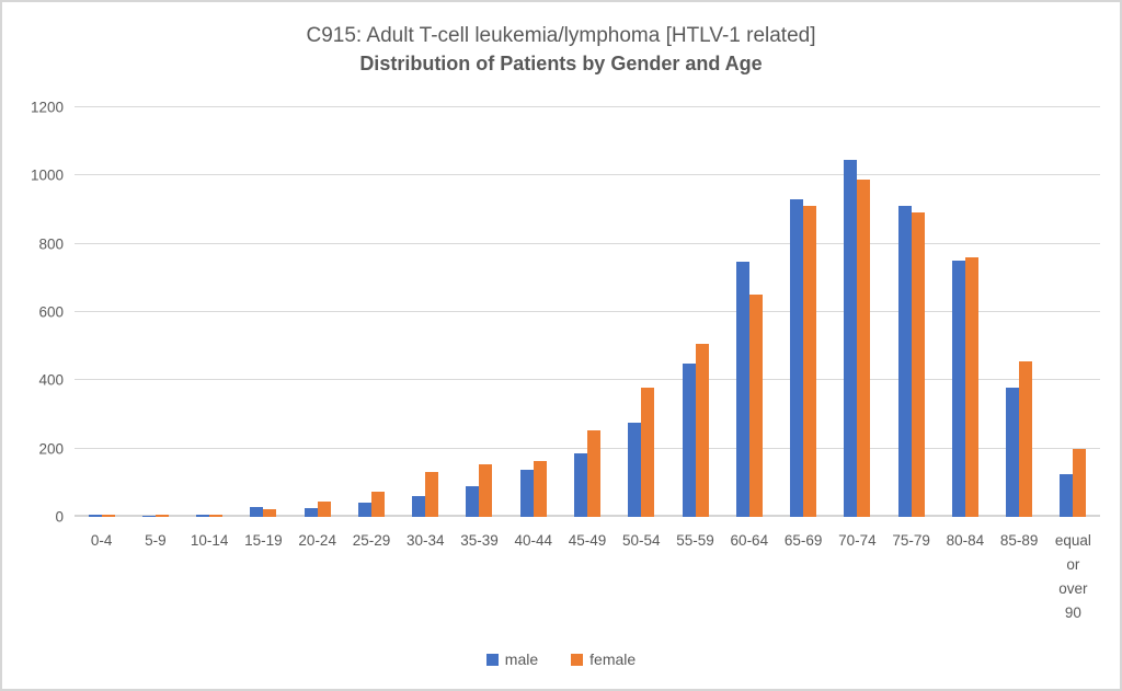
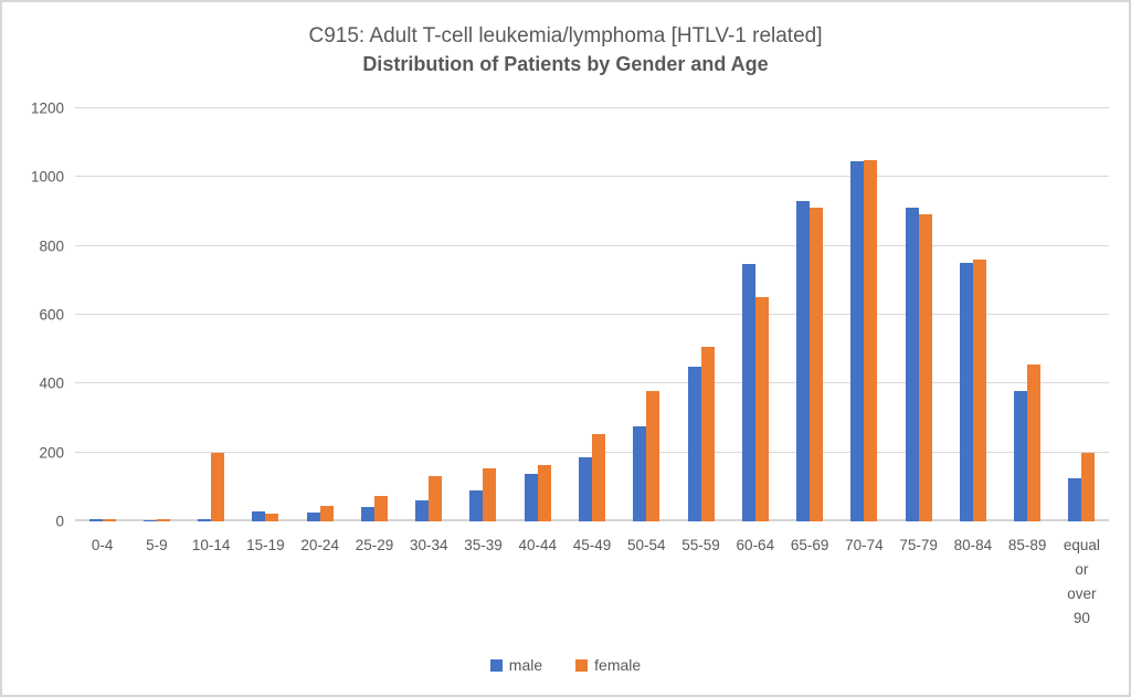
female/10-14: 10 -> 200
female/70-74: 990 -> 1050
